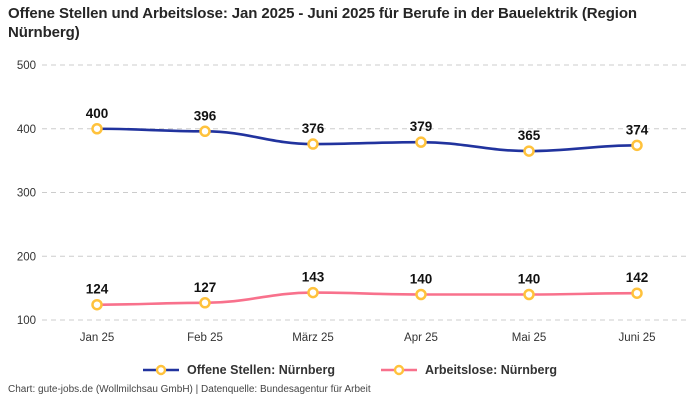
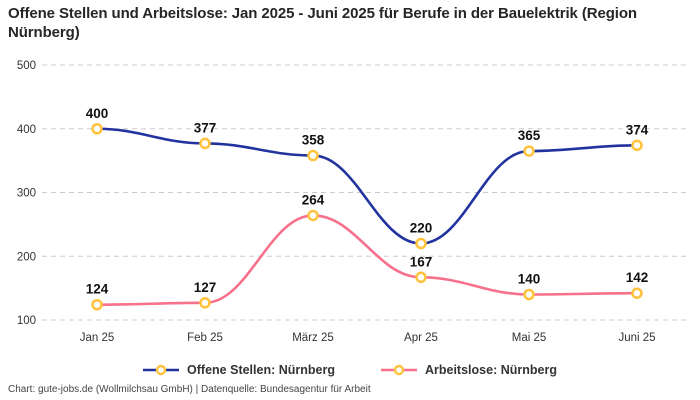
Offene Stellen: Nürnberg/Feb 25: 396 -> 377
Offene Stellen: Nürnberg/März 25: 376 -> 358
Arbeitslose: Nürnberg/März 25: 143 -> 264
Offene Stellen: Nürnberg/Apr 25: 379 -> 220
Arbeitslose: Nürnberg/Apr 25: 140 -> 167
